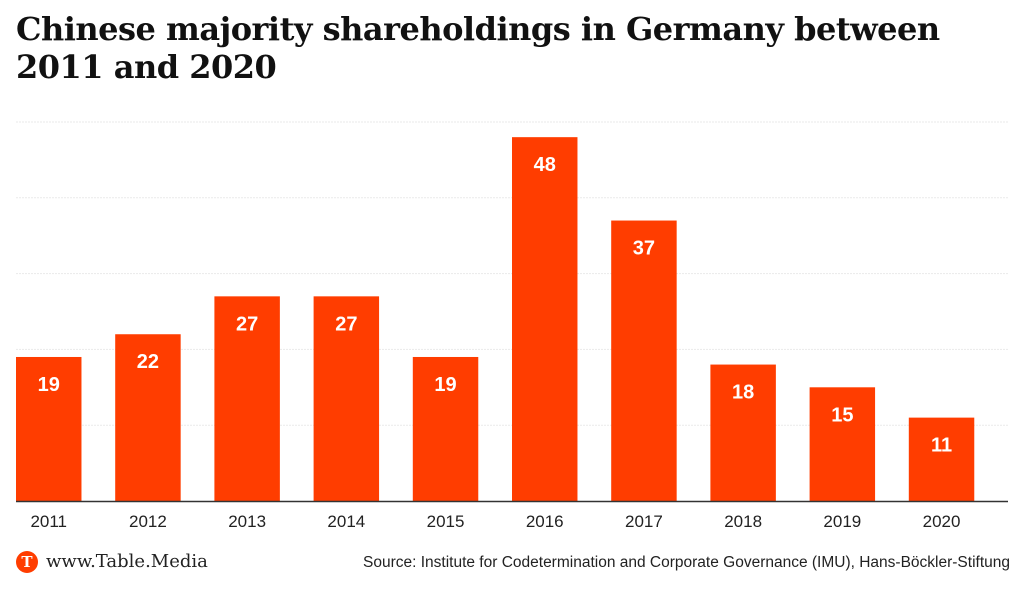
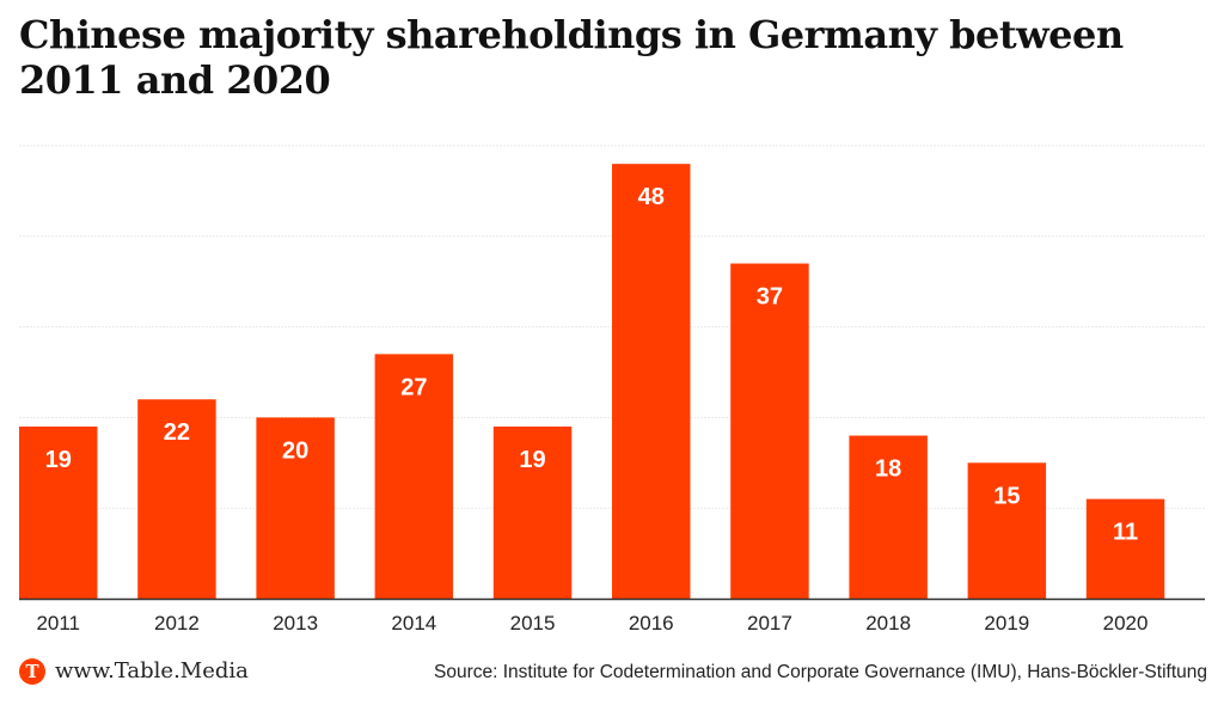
2013: 27 -> 20
